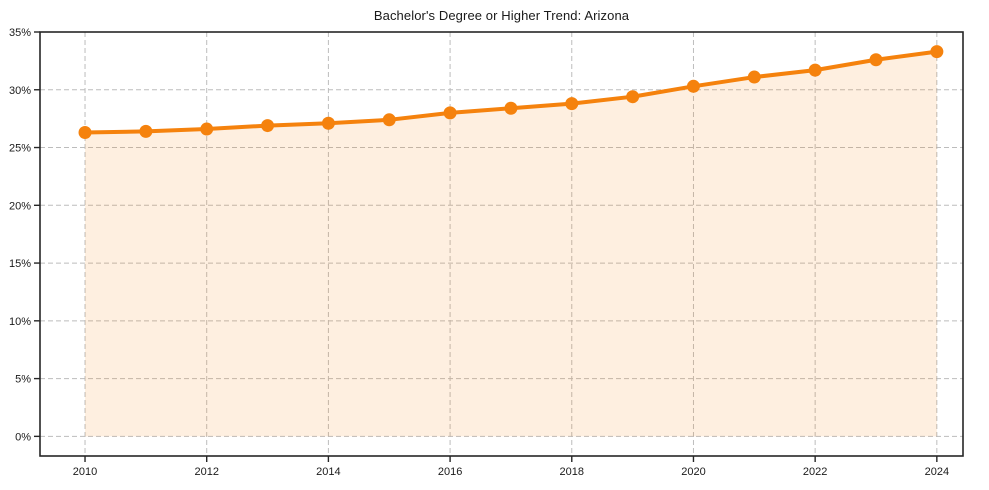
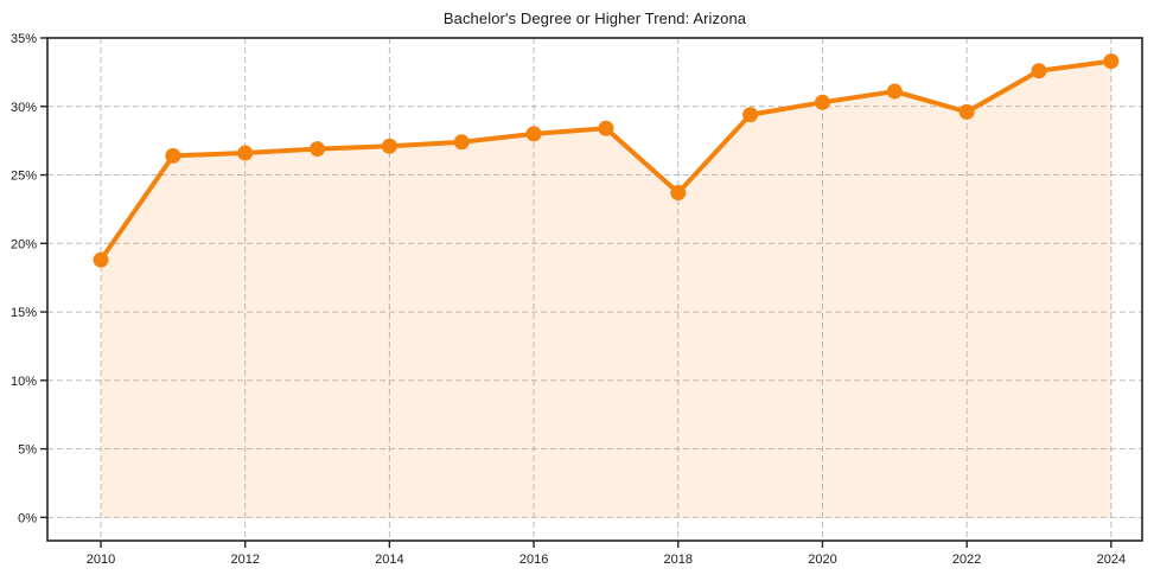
2010: 26.3% -> 18.8%
2018: 28.8% -> 23.7%
2022: 31.7% -> 29.6%
